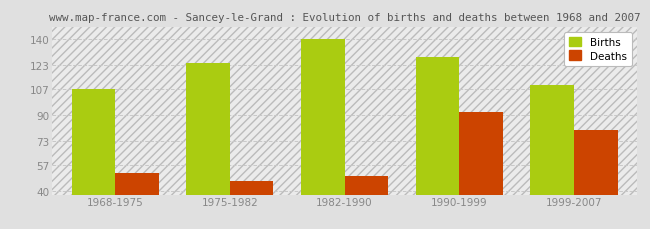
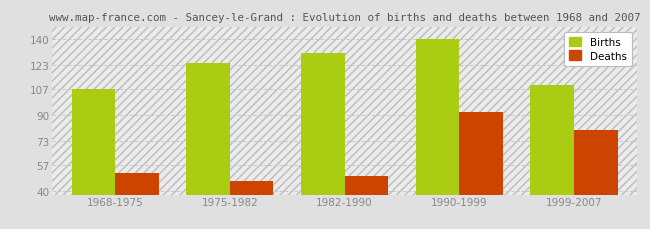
Births/1982-1990: 140 -> 131
Births/1990-1999: 128 -> 140
